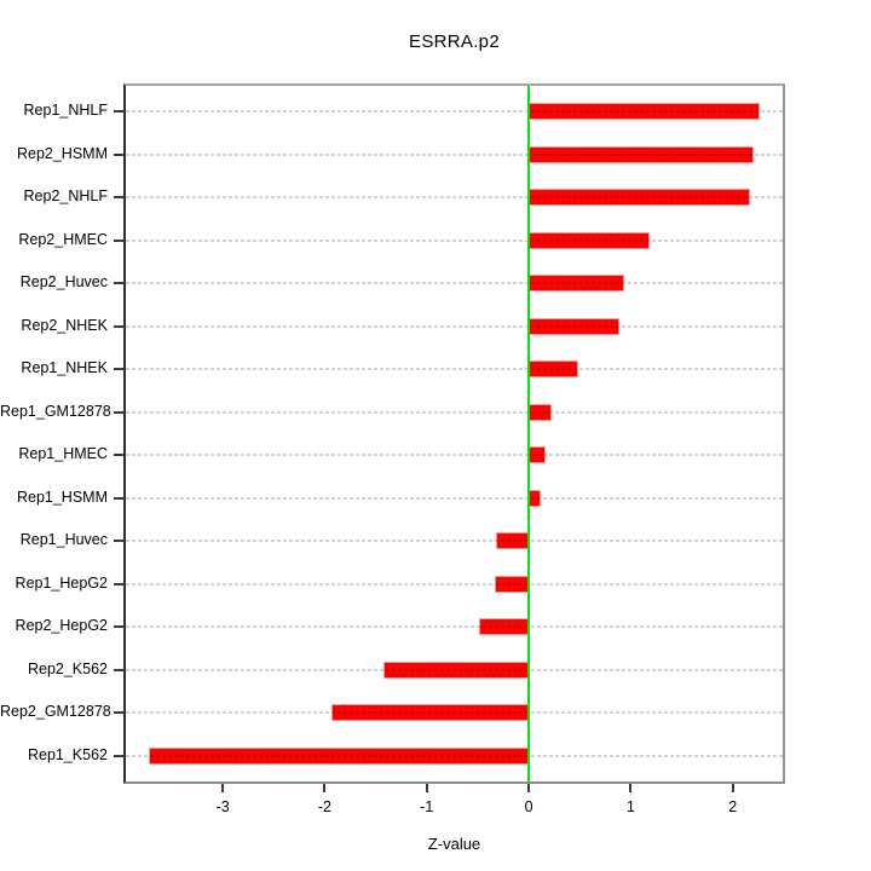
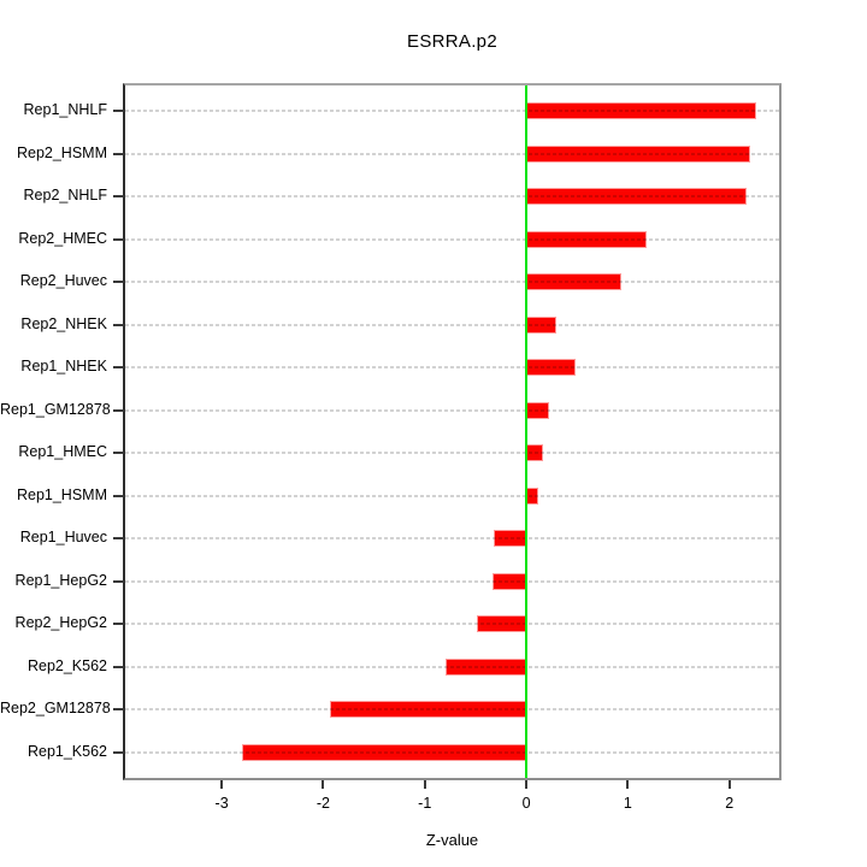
Rep2_NHEK: 0.9 -> 0.3
Rep2_K562: -1.4 -> -0.8
Rep1_K562: -3.7 -> -2.8
